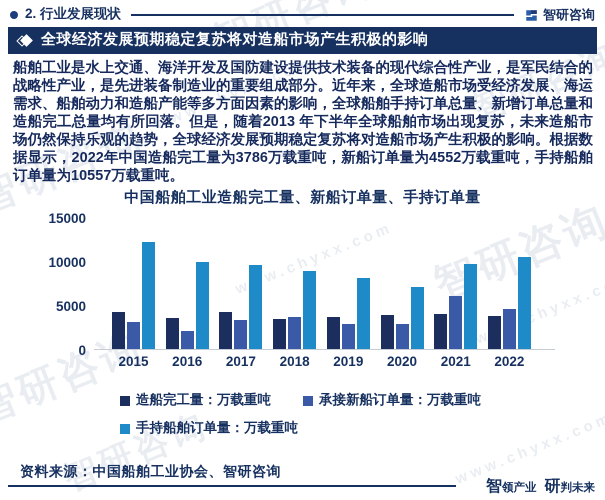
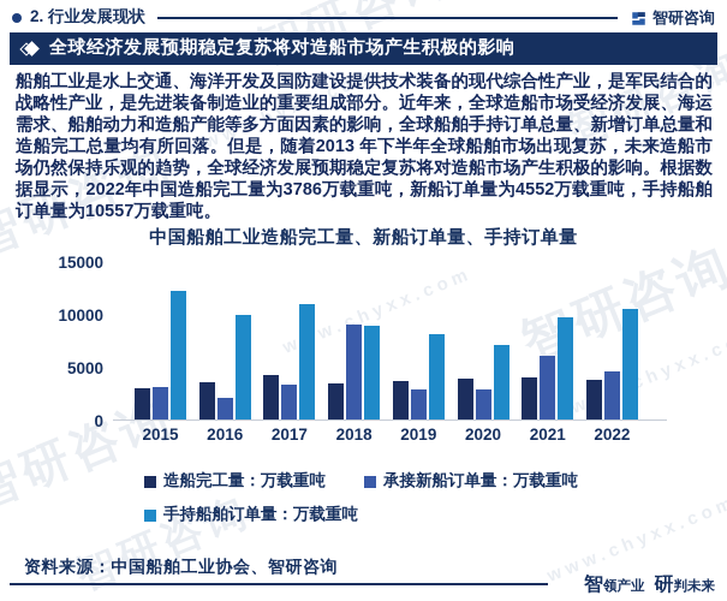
造船完工量：万载重吨/2015: 4000 -> 3000
手持船舶订单量：万载重吨/2017: 10000 -> 11000
承接新船订单量：万载重吨/2018: 4000 -> 9000
